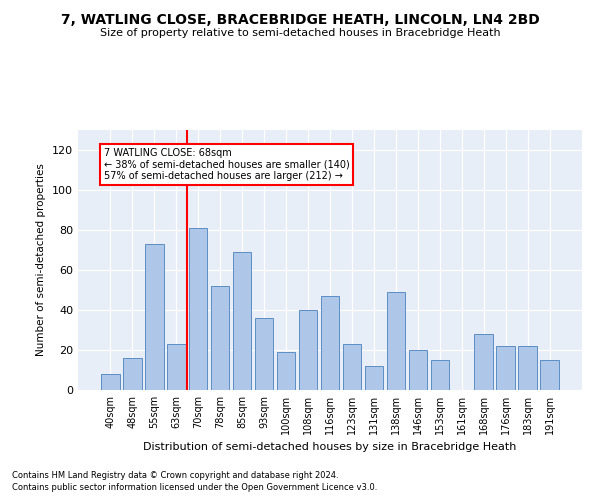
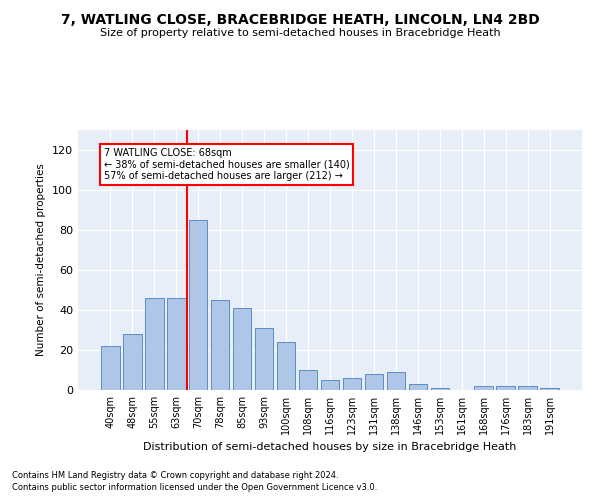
40sqm: 8 -> 22
48sqm: 16 -> 28
55sqm: 73 -> 46
63sqm: 23 -> 46
70sqm: 81 -> 85
78sqm: 52 -> 45
85sqm: 69 -> 41
93sqm: 36 -> 31
100sqm: 19 -> 24
108sqm: 40 -> 10
116sqm: 47 -> 5
123sqm: 23 -> 6
131sqm: 12 -> 8
138sqm: 49 -> 9
146sqm: 20 -> 3
153sqm: 15 -> 1
168sqm: 28 -> 2
176sqm: 22 -> 2
183sqm: 22 -> 2
191sqm: 15 -> 1
